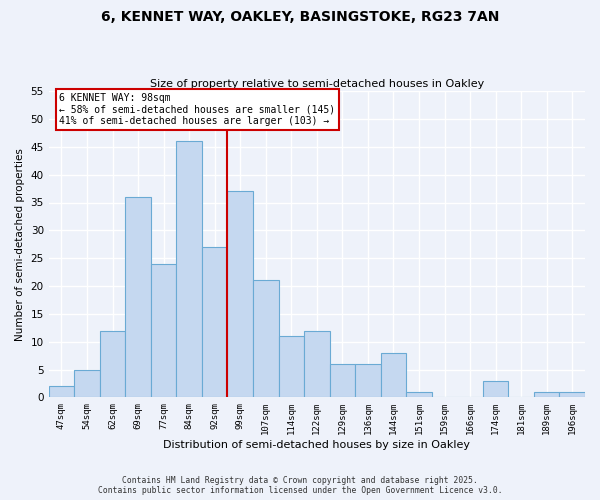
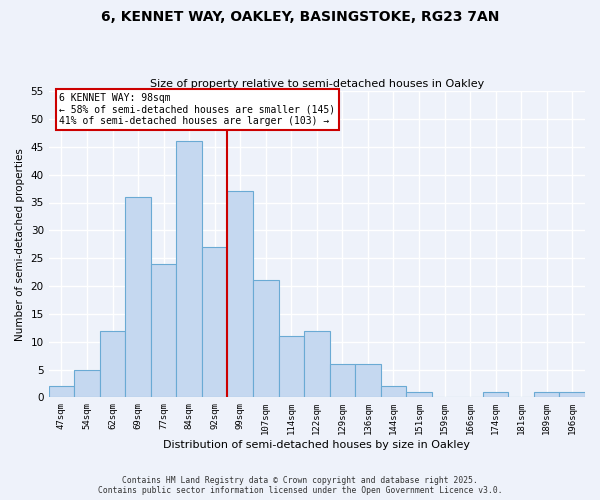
144sqm: 8 -> 2
174sqm: 3 -> 1
